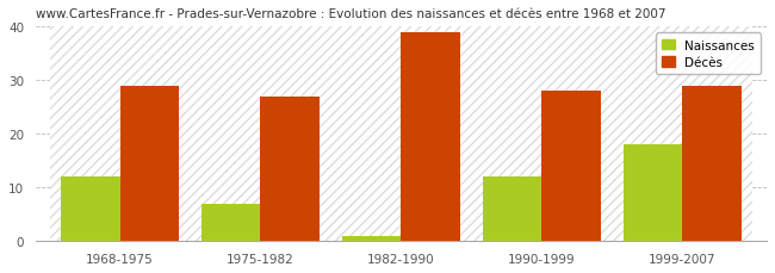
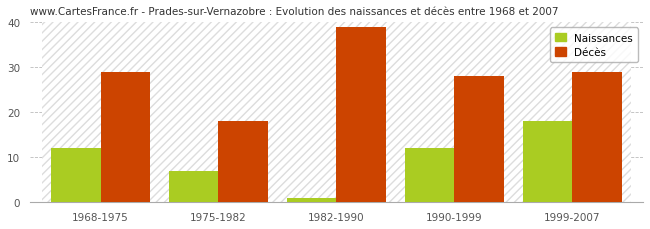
Décès/1975-1982: 27 -> 18
